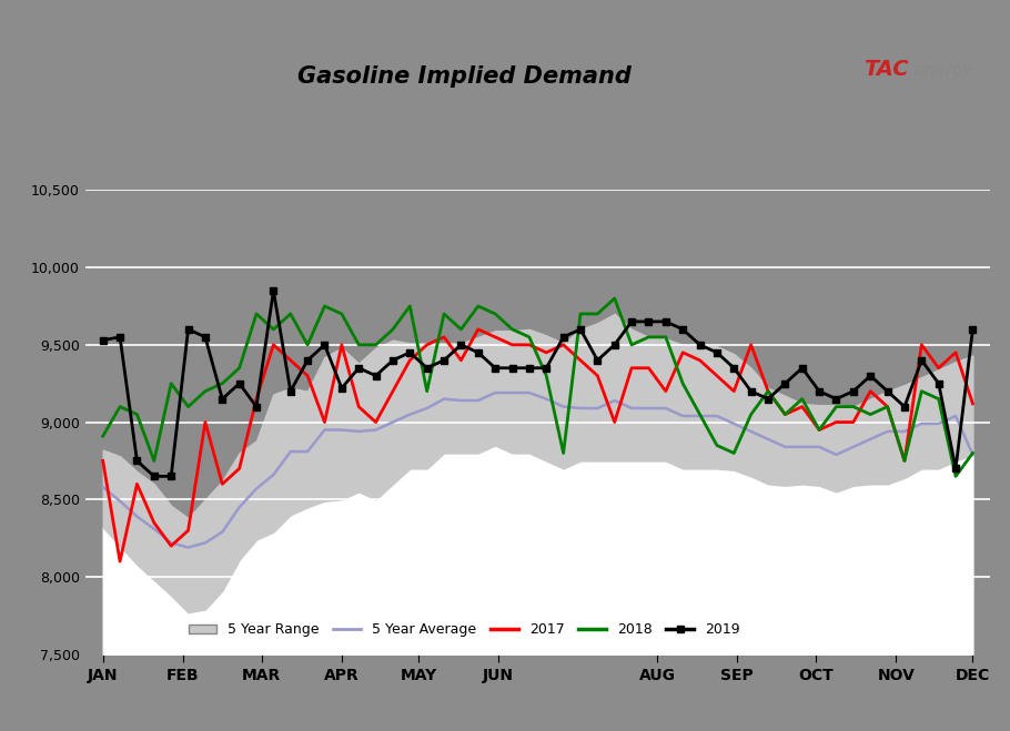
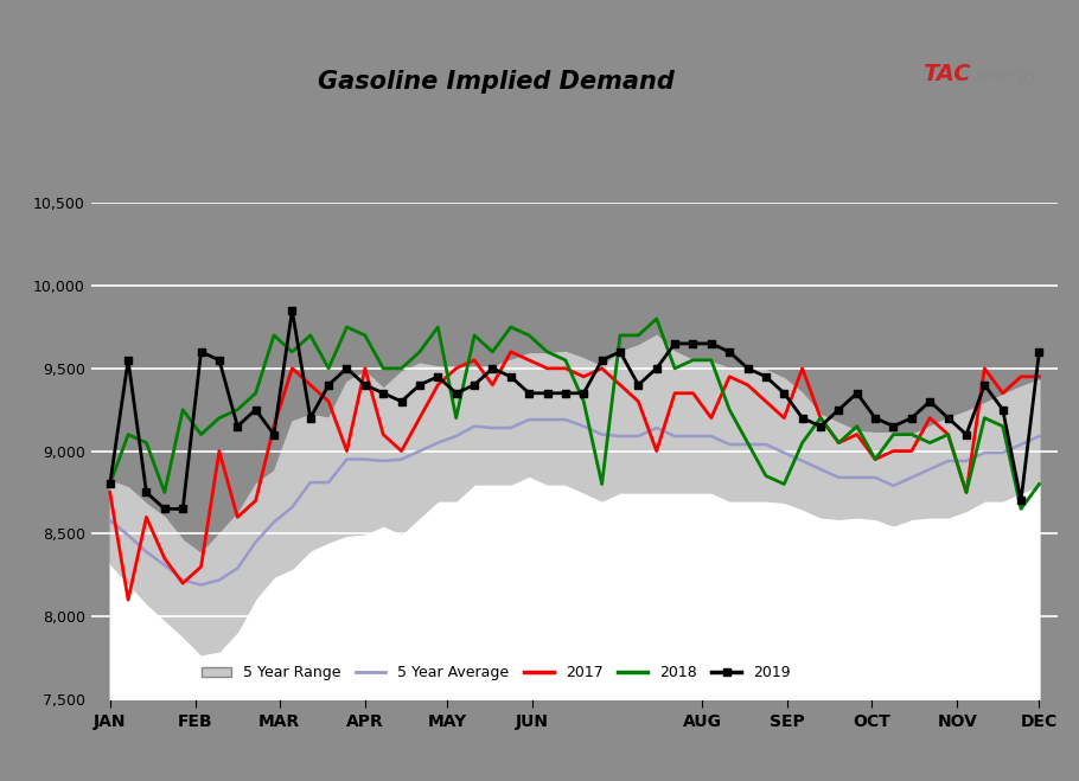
2018/JAN: 8,910 -> 8,800
2019/JAN: 9,530 -> 8,800
2019/APR: 9,220 -> 9,400
5 Year Average/DEC: 8,790 -> 9,090
2017/DEC: 9,120 -> 9,450
